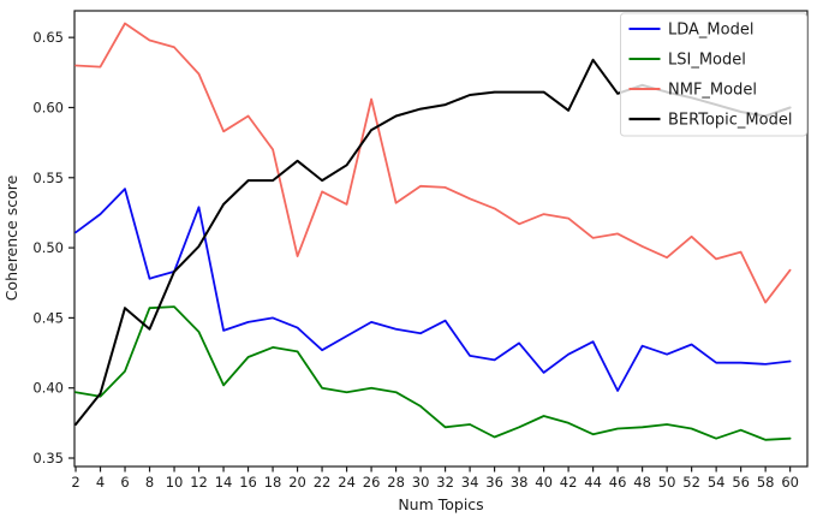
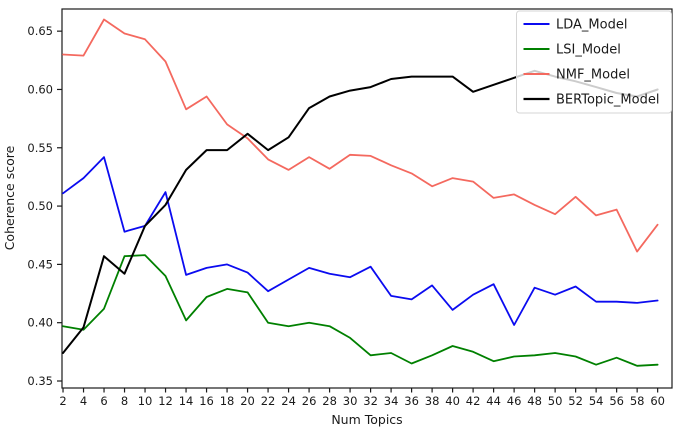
LDA_Model/12: 0.529 -> 0.512
NMF_Model/20: 0.494 -> 0.558
NMF_Model/26: 0.606 -> 0.542
BERTopic_Model/44: 0.634 -> 0.604
